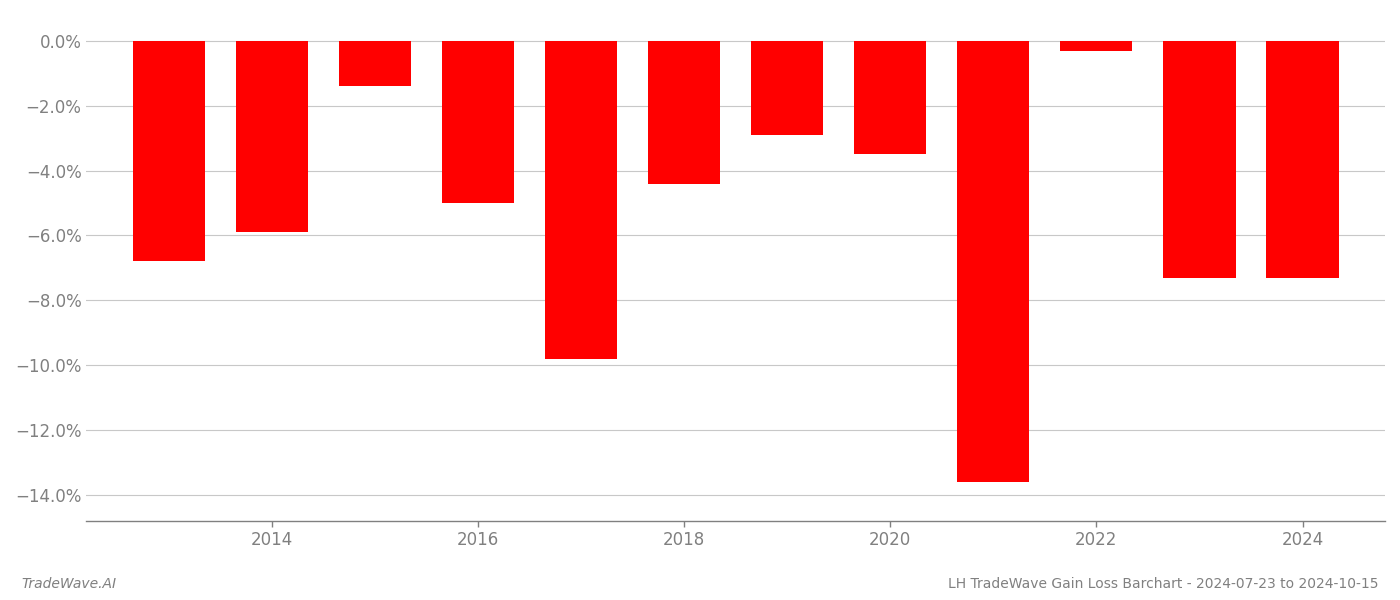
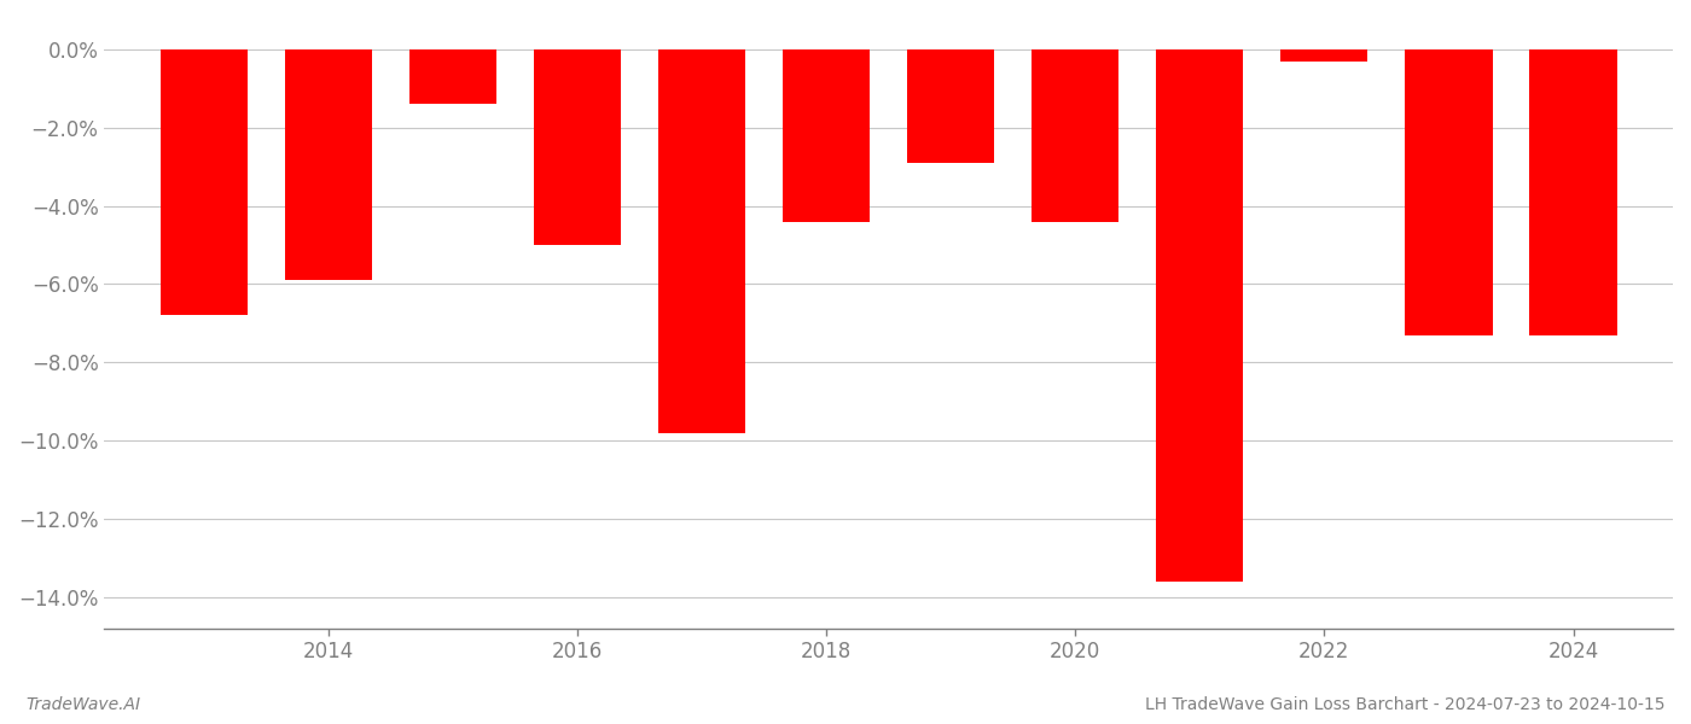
2020: -3.5% -> -4.4%
